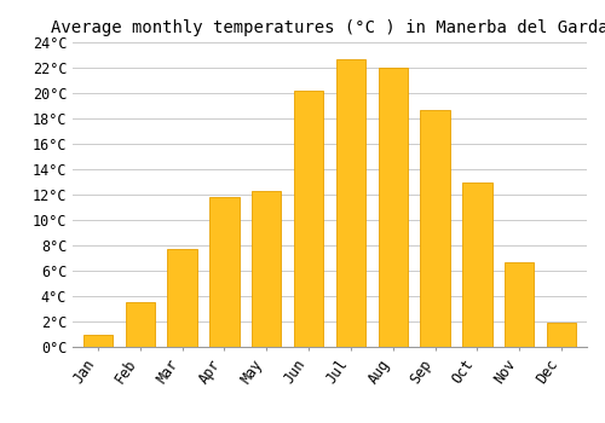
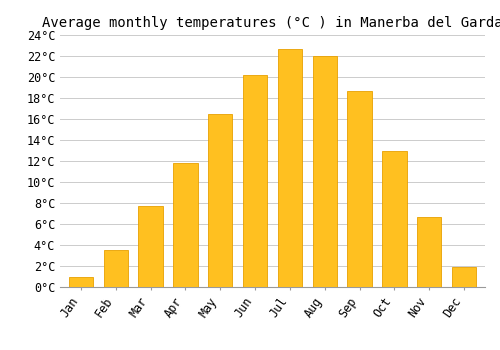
May: 12.3°C -> 16.5°C
